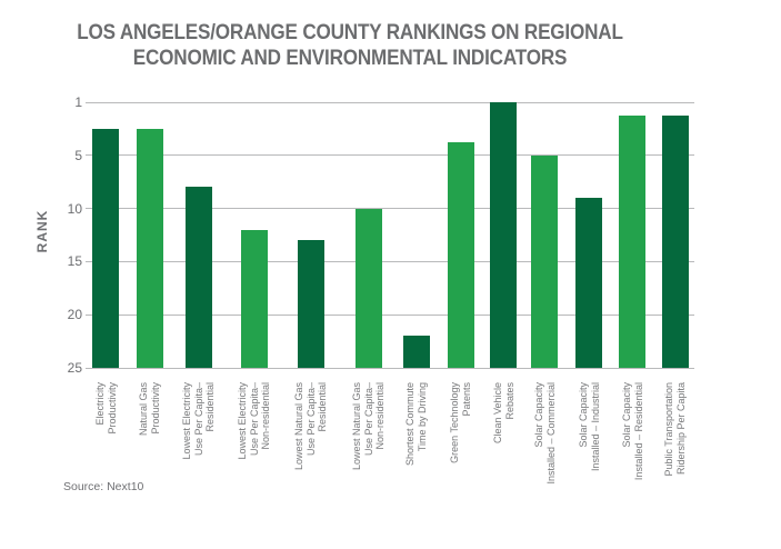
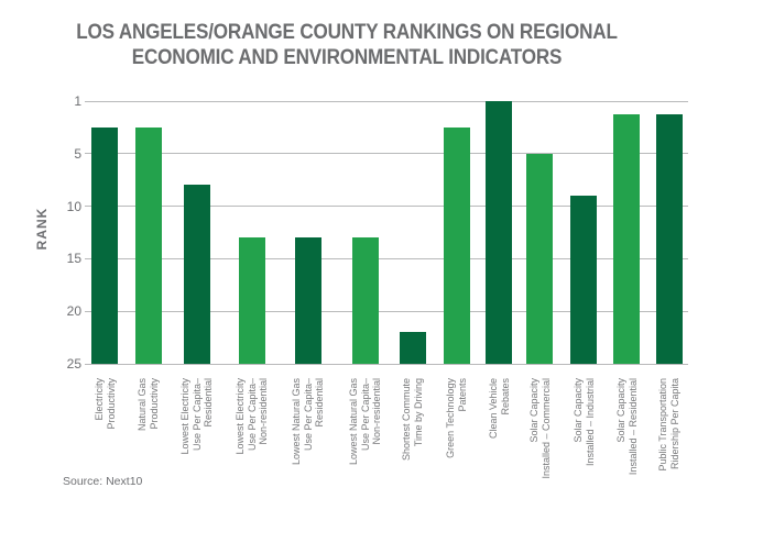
Lowest Electricity Use Per Capita– Non-residential: 12 -> 13
Lowest Natural Gas Use Per Capita– Non-residential: 10 -> 13
Green Technology Patents: 4 -> 3
